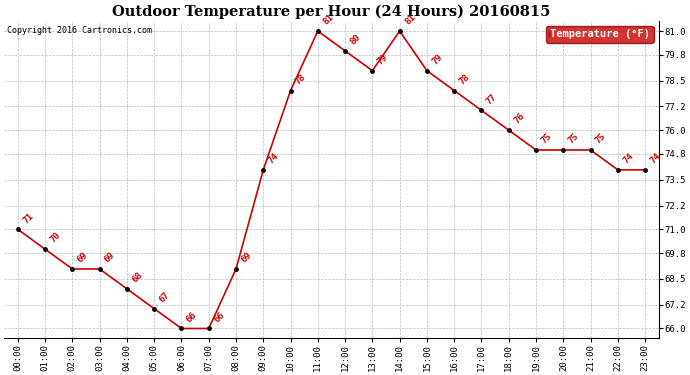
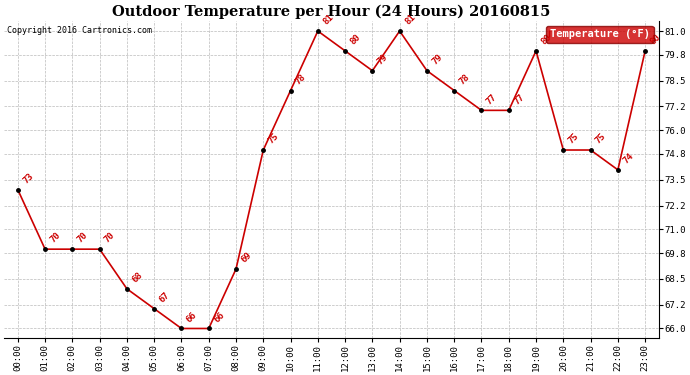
00:00: 71 -> 73
02:00: 69 -> 70
03:00: 69 -> 70
09:00: 74 -> 75
18:00: 76 -> 77
19:00: 75 -> 80
23:00: 74 -> 80
